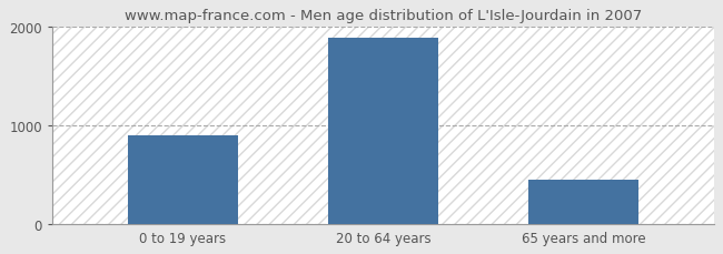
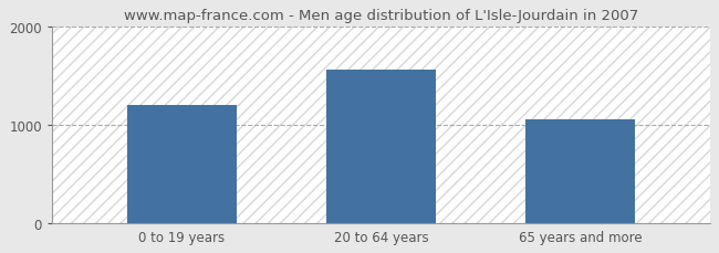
0 to 19 years: 900 -> 1200
20 to 64 years: 1890 -> 1560
65 years and more: 450 -> 1060
